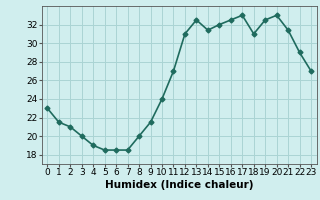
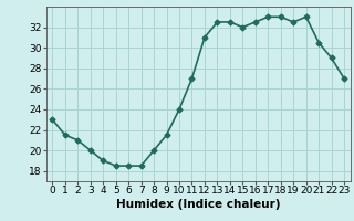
14: 31.4 -> 32.5
18: 31.0 -> 33.0
21: 31.4 -> 30.5
